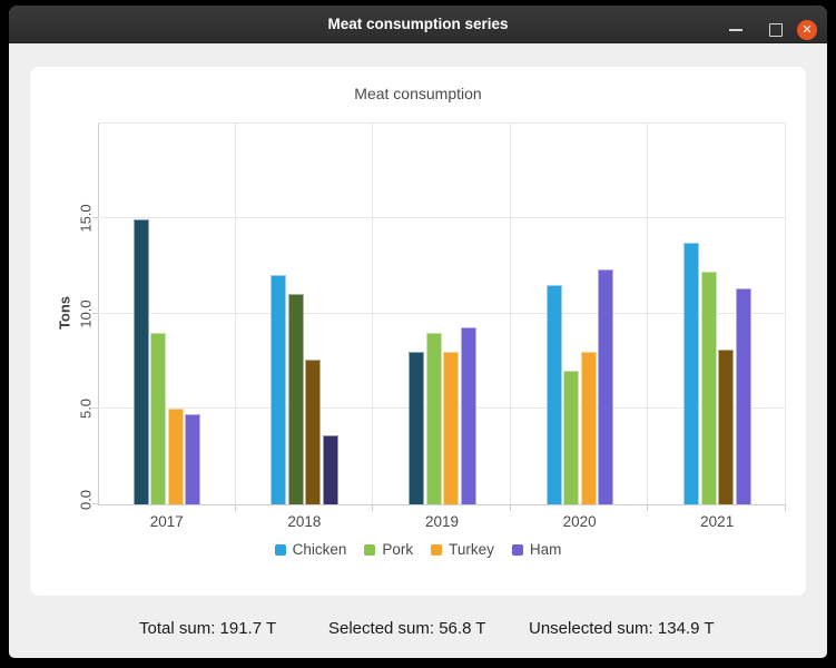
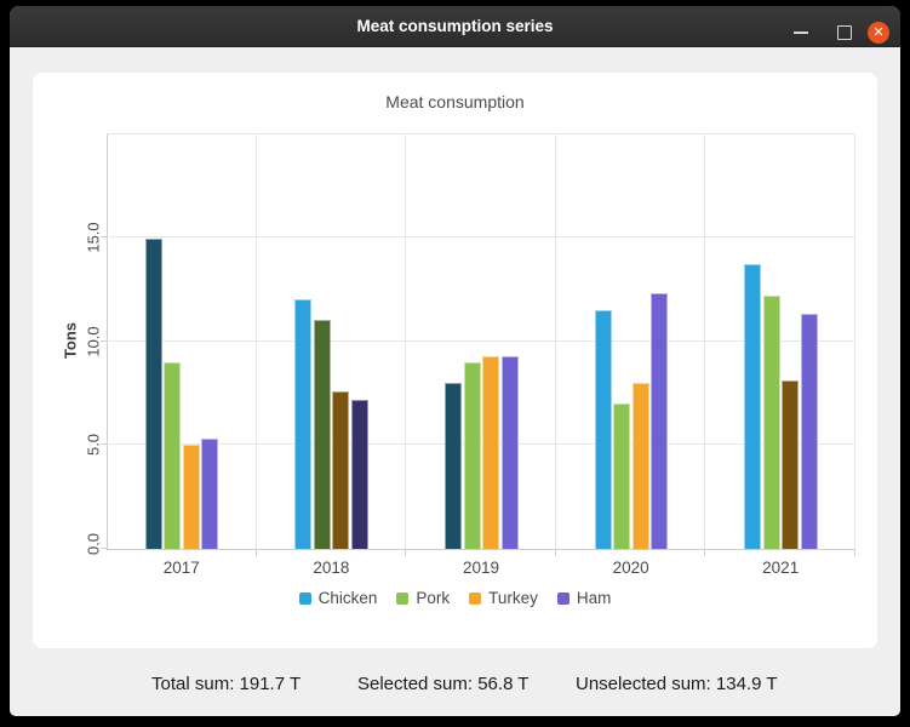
Ham/2017: 4.7 -> 5.3
Ham/2018: 3.6 -> 7.2
Turkey/2019: 8.0 -> 9.3
